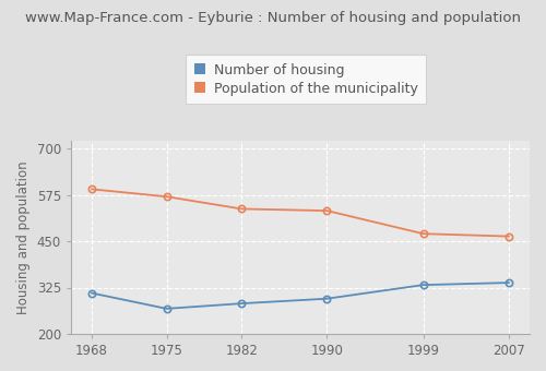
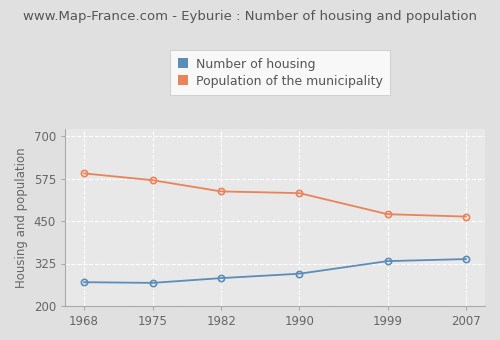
Number of housing/1968: 310 -> 270
